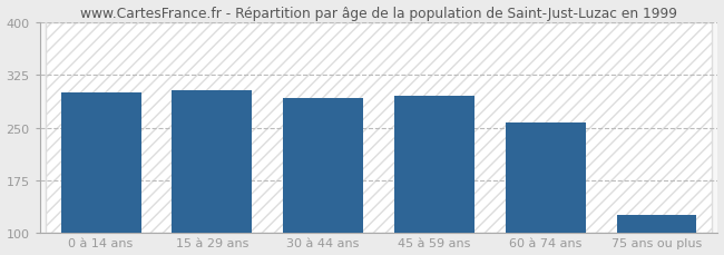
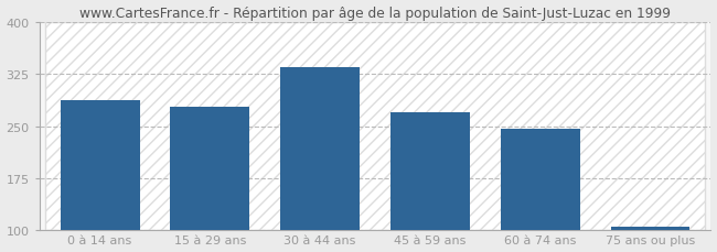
0 à 14 ans: 300 -> 287
15 à 29 ans: 304 -> 278
30 à 44 ans: 292 -> 335
45 à 59 ans: 296 -> 270
60 à 74 ans: 258 -> 246
75 ans ou plus: 126 -> 105
